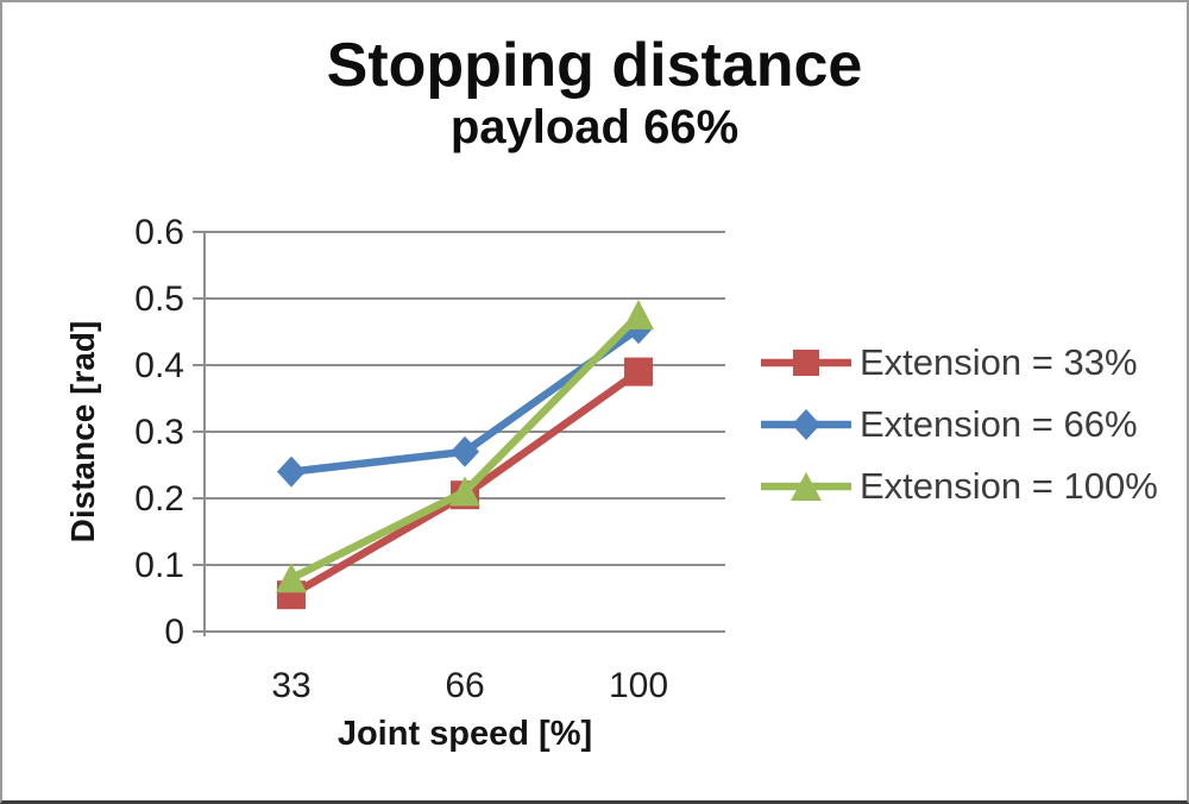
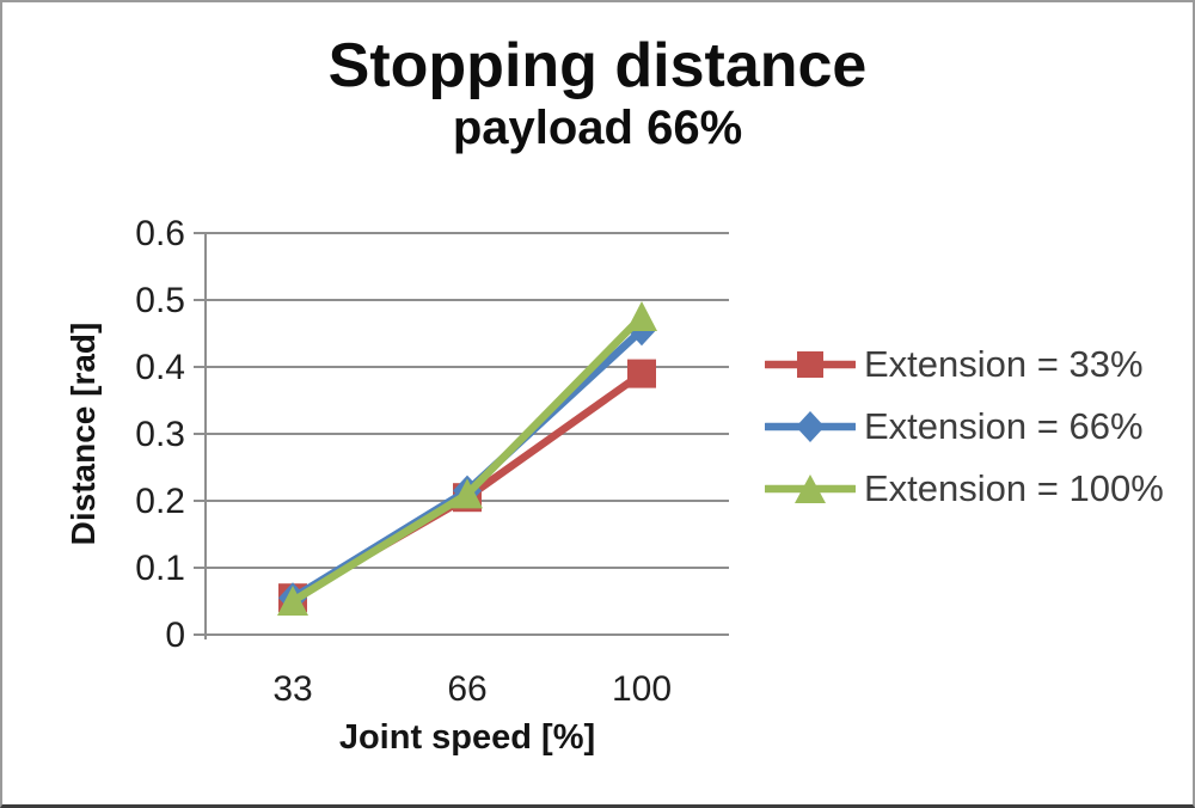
Extension = 66%/33: 0.24 -> 0.06
Extension = 100%/33: 0.08 -> 0.05
Extension = 66%/66: 0.27 -> 0.21
